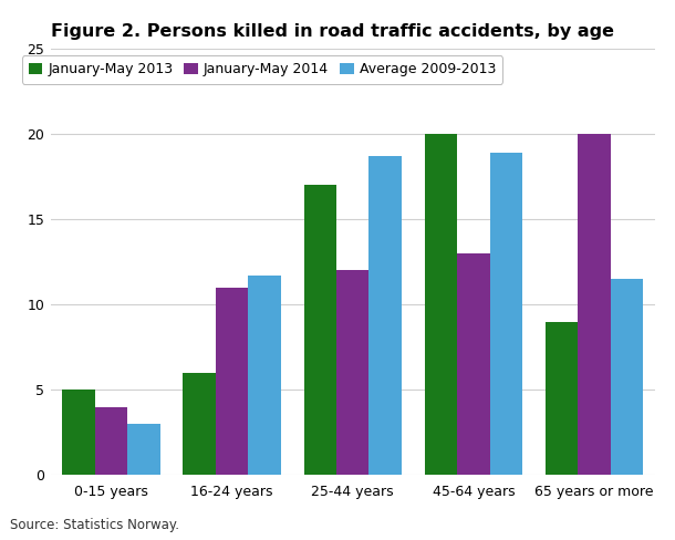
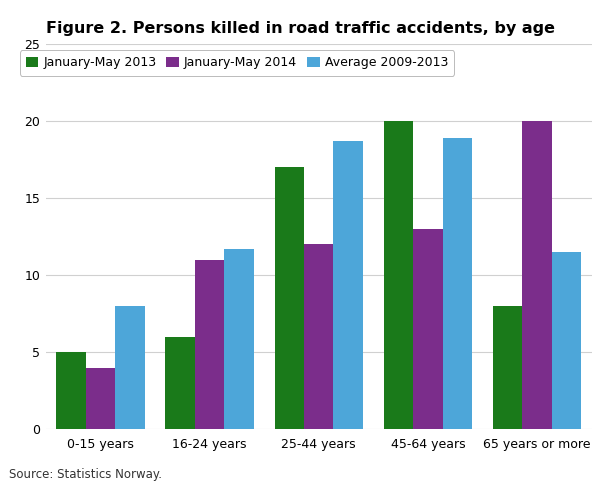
Average 2009-2013/0-15 years: 3.0 -> 8.0
January-May 2013/65 years or more: 9 -> 8
